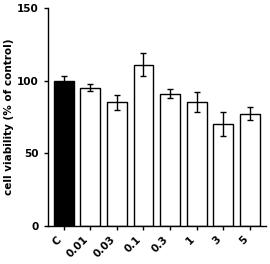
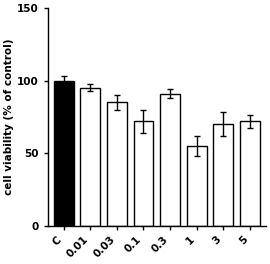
0.1: 111 -> 72
1: 85 -> 55
5: 77 -> 72
